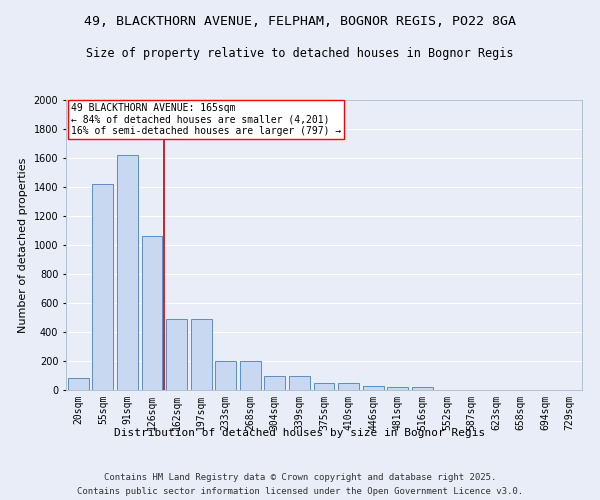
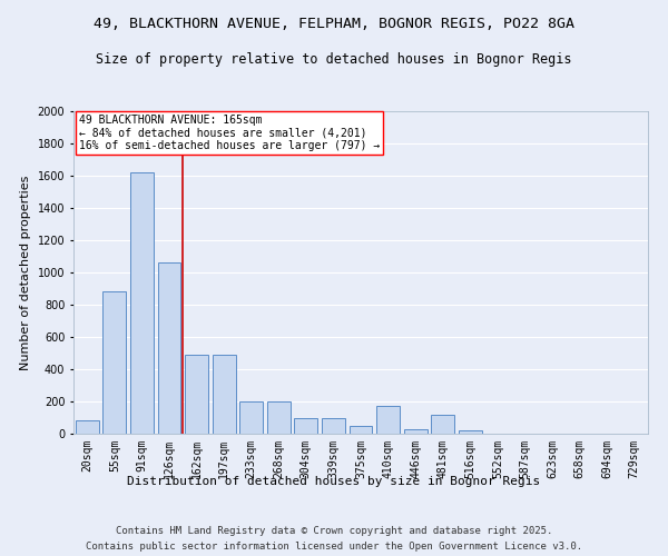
55sqm: 1420 -> 880
410sqm: 40 -> 170
481sqm: 20 -> 120
